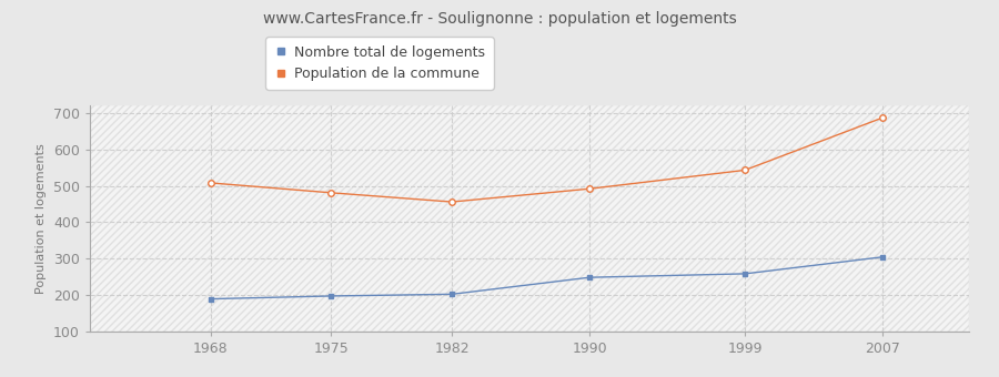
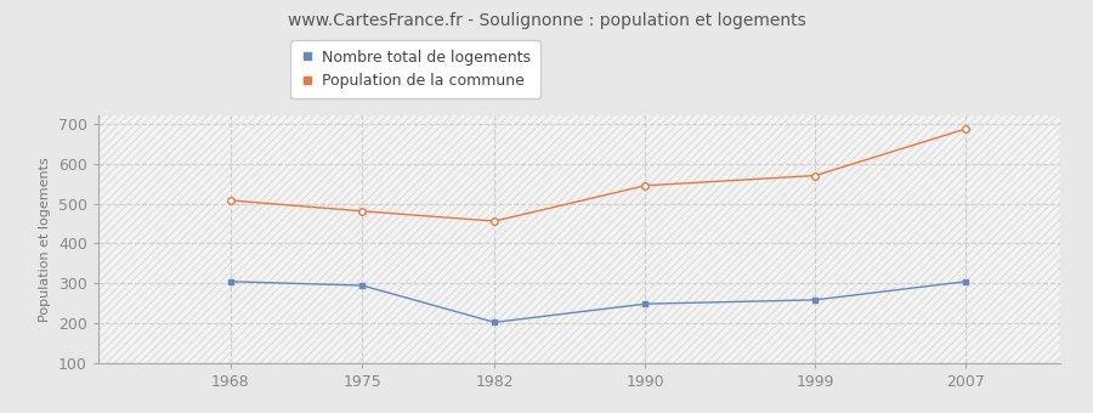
Nombre total de logements/1968: 190 -> 305
Nombre total de logements/1975: 198 -> 295
Population de la commune/1990: 492 -> 545
Population de la commune/1999: 543 -> 570
